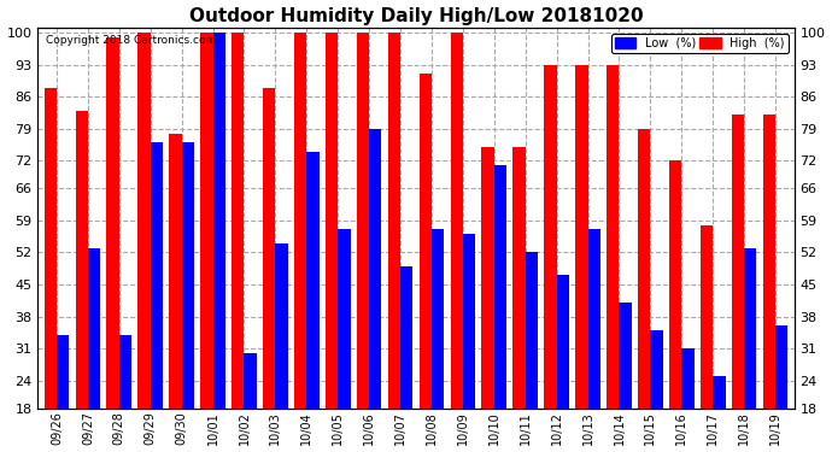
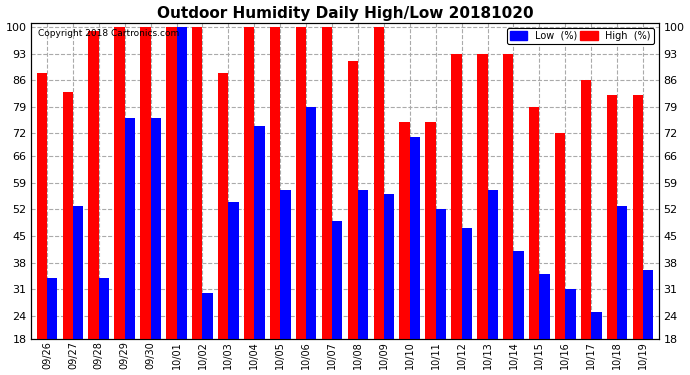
High (%)/09/30: 78 -> 100
High (%)/10/17: 58 -> 86
